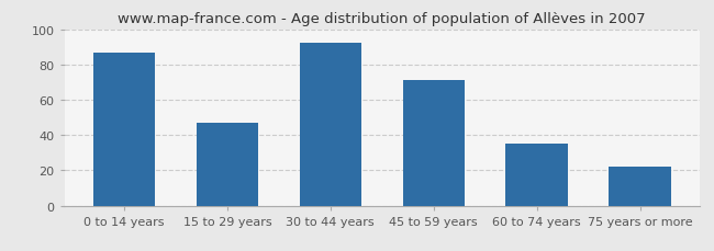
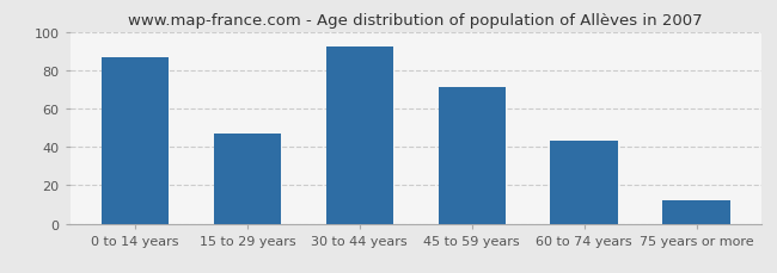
60 to 74 years: 35 -> 43
75 years or more: 22 -> 12
